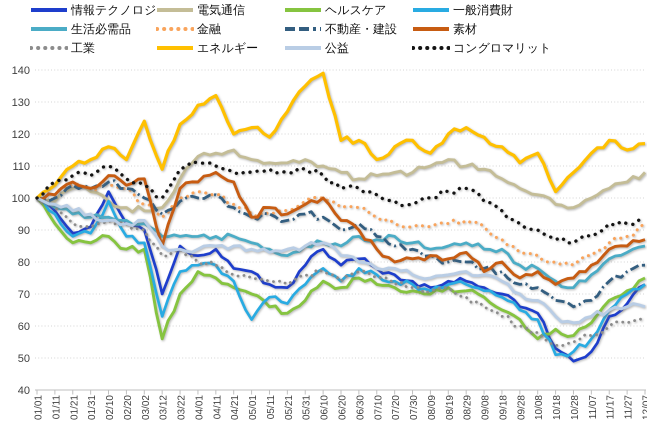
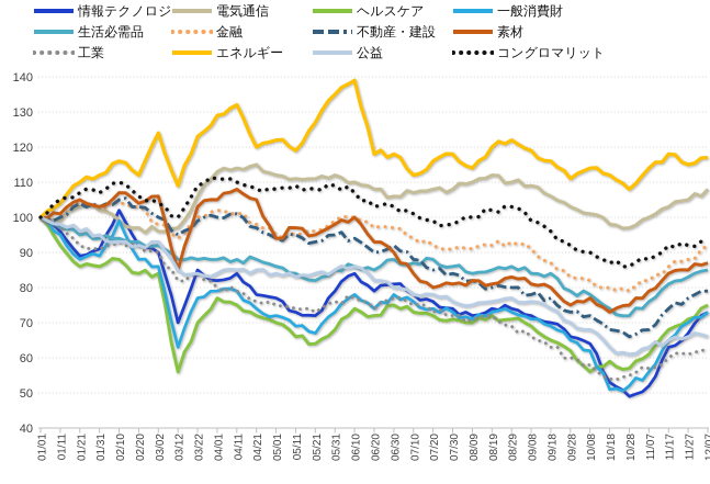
一般消費財/05/01: 62 -> 72
素材/09/08: 77 -> 81
エネルギー/10/18: 102 -> 112
